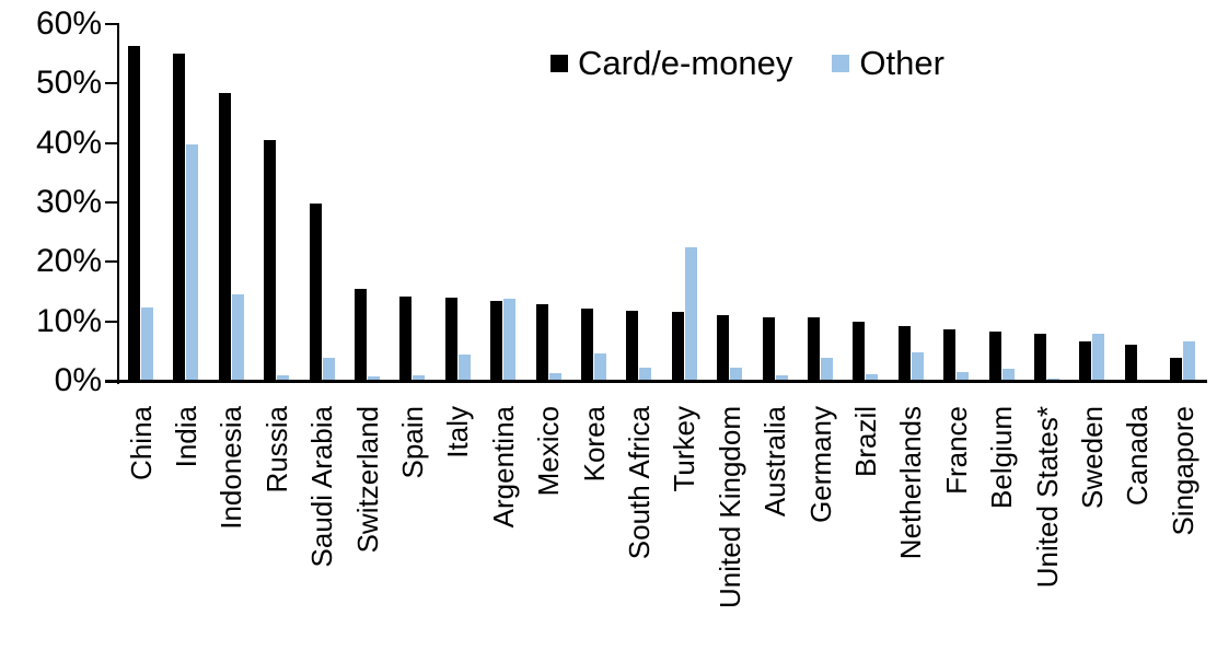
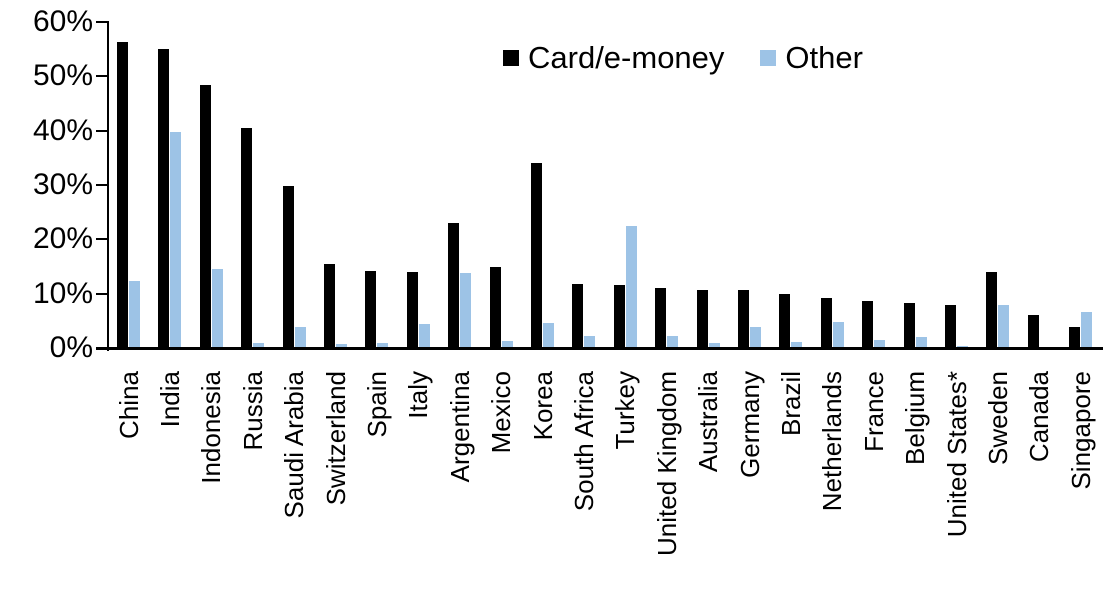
Card/e-money/Argentina: 13% -> 23%
Card/e-money/Mexico: 13% -> 15%
Card/e-money/Korea: 12% -> 34%
Card/e-money/Sweden: 7% -> 14%
